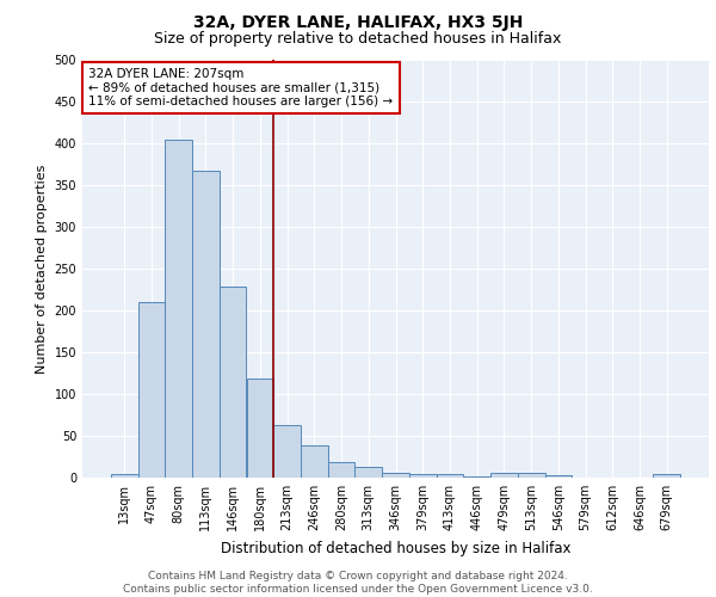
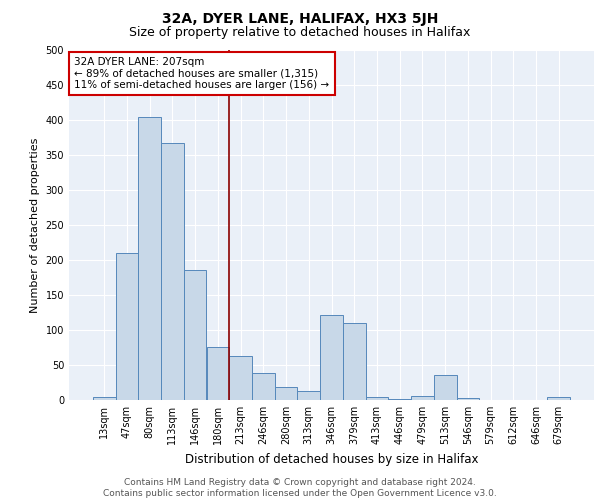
146sqm: 228 -> 186
180sqm: 118 -> 76
346sqm: 6 -> 122
379sqm: 5 -> 110
513sqm: 6 -> 36
